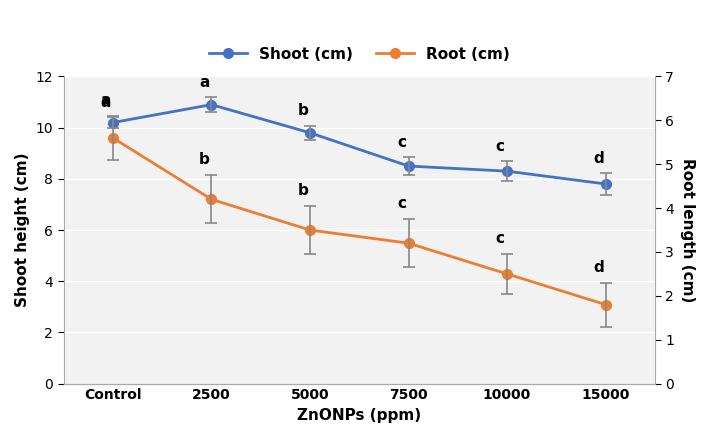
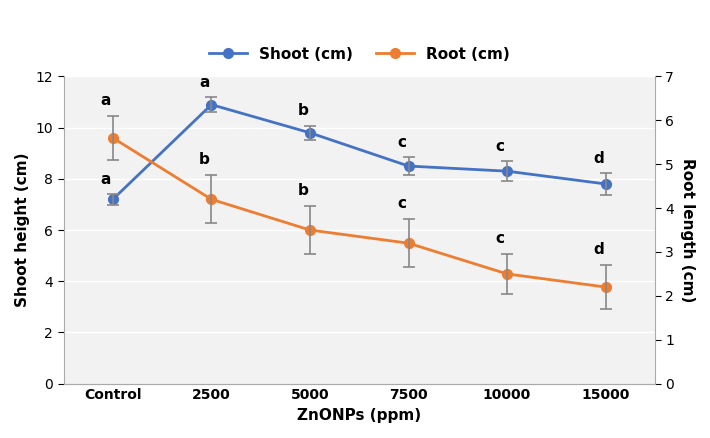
Shoot (cm)/Control: 10.2 -> 7.2
Root (cm)/15000: 1.8 -> 2.2
